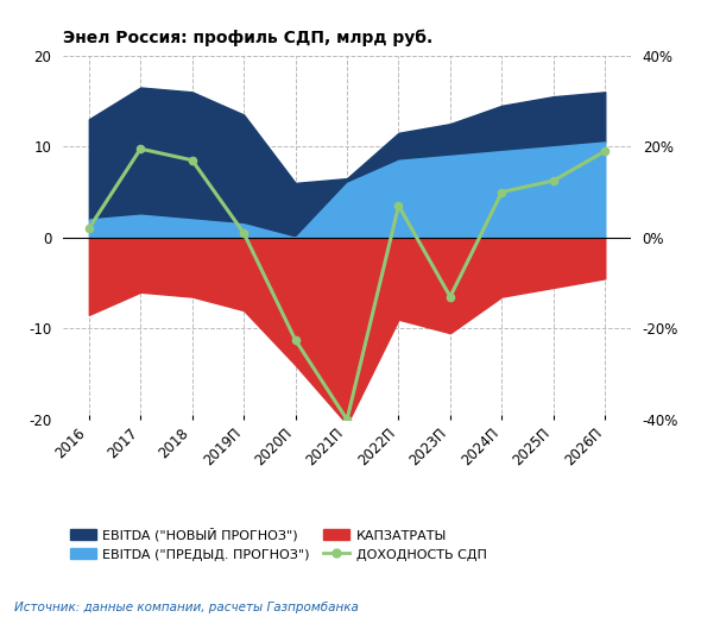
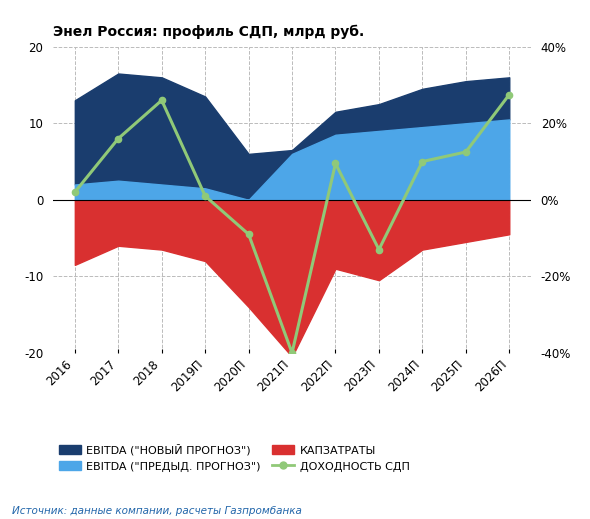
ДОХОДНОСТЬ СДП/2017: 19.5% -> 16.0%
ДОХОДНОСТЬ СДП/2018: 17.0% -> 26.0%
ДОХОДНОСТЬ СДП/2020П: -22.5% -> -9.0%
ДОХОДНОСТЬ СДП/2022П: 7.0% -> 9.5%
ДОХОДНОСТЬ СДП/2026П: 19.0% -> 27.5%
